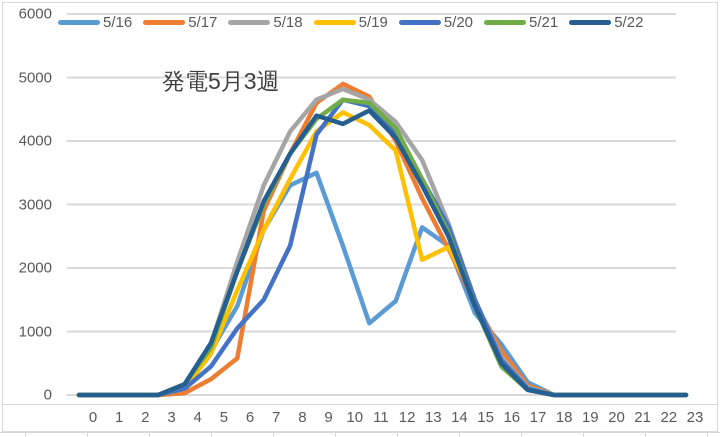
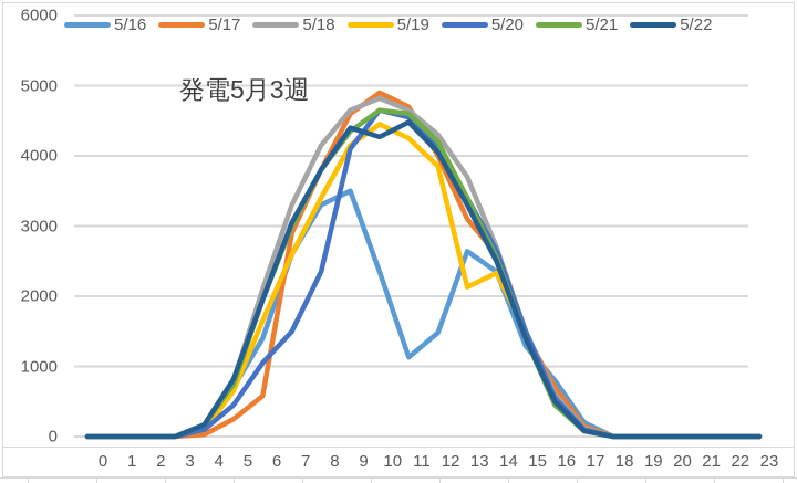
5/17/14: 2300 -> 2600
